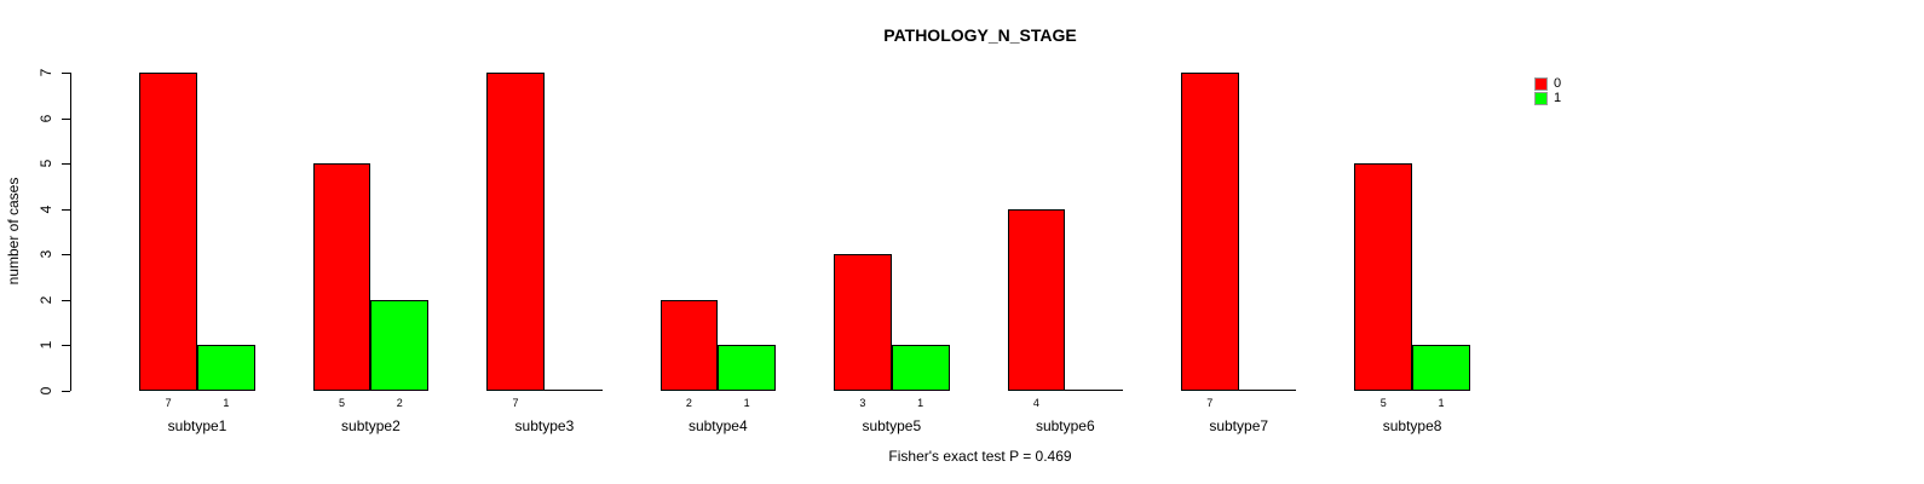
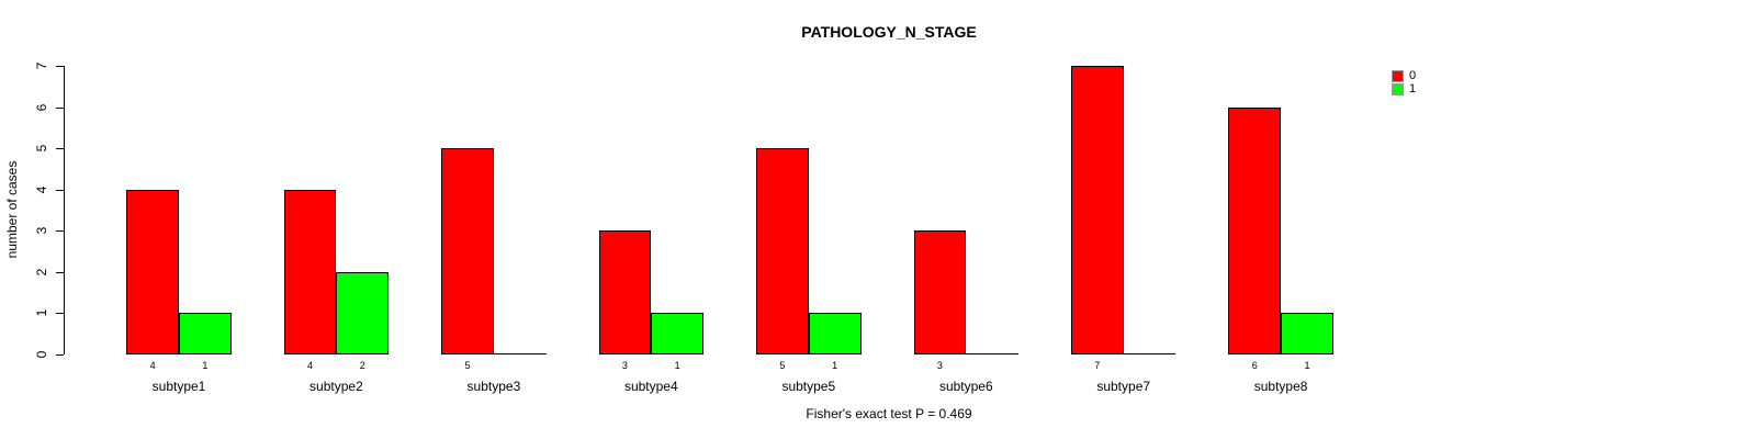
0/subtype1: 7 -> 4
0/subtype2: 5 -> 4
0/subtype3: 7 -> 5
0/subtype4: 2 -> 3
0/subtype5: 3 -> 5
0/subtype6: 4 -> 3
0/subtype8: 5 -> 6
